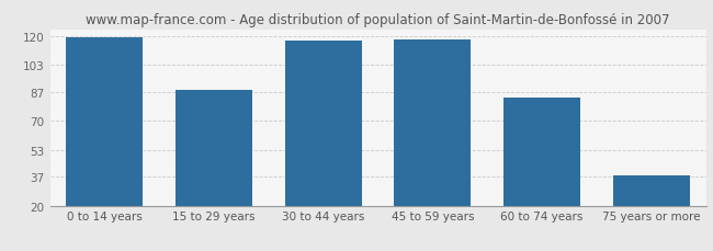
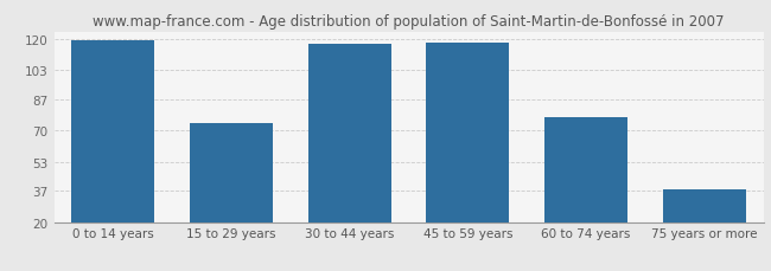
15 to 29 years: 88 -> 74
60 to 74 years: 84 -> 77
